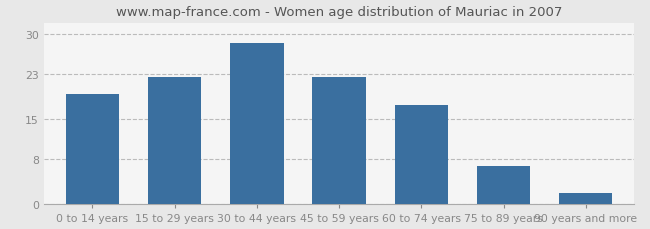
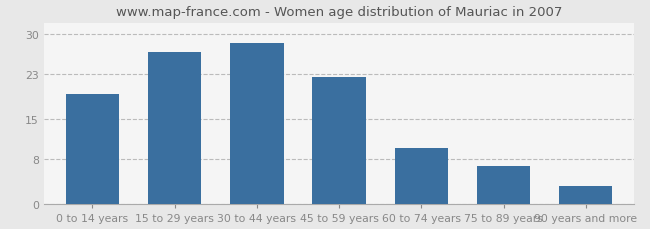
15 to 29 years: 22.5 -> 26.8
60 to 74 years: 17.5 -> 10.0
90 years and more: 2.0 -> 3.2
